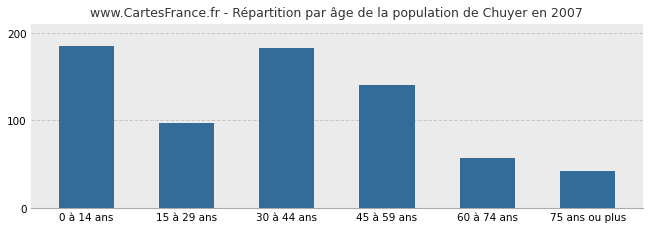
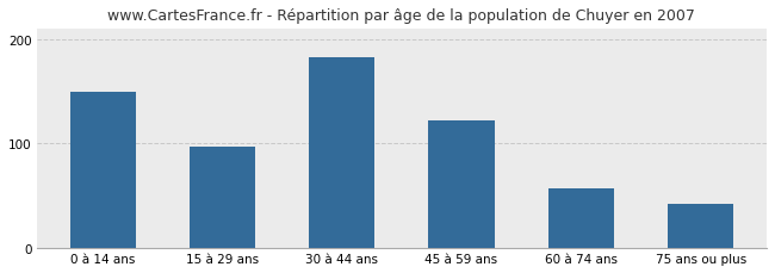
0 à 14 ans: 185 -> 150
45 à 59 ans: 140 -> 122
